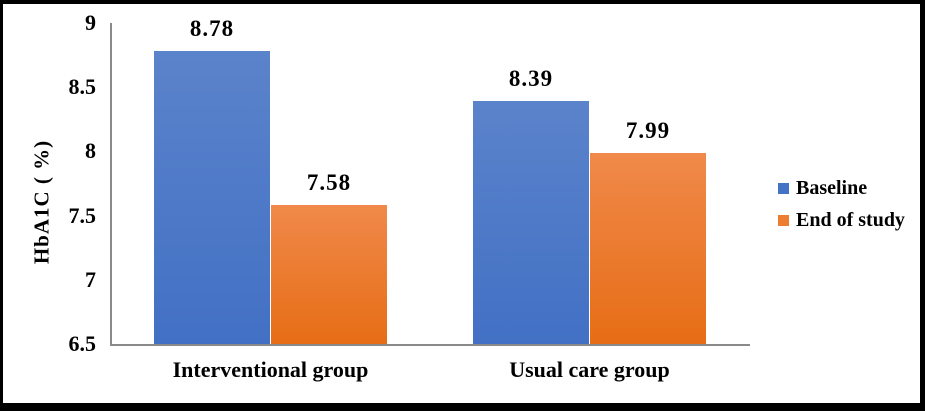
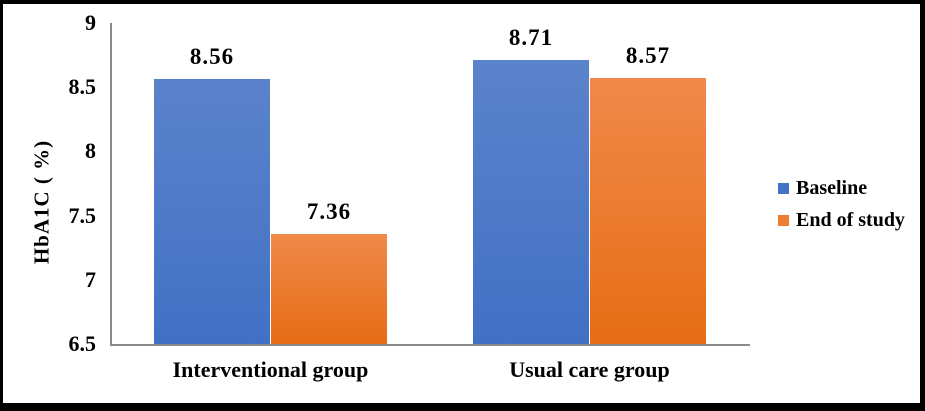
Baseline/Interventional group: 8.78 -> 8.56
End of study/Interventional group: 7.58 -> 7.36
Baseline/Usual care group: 8.39 -> 8.71
End of study/Usual care group: 7.99 -> 8.57
